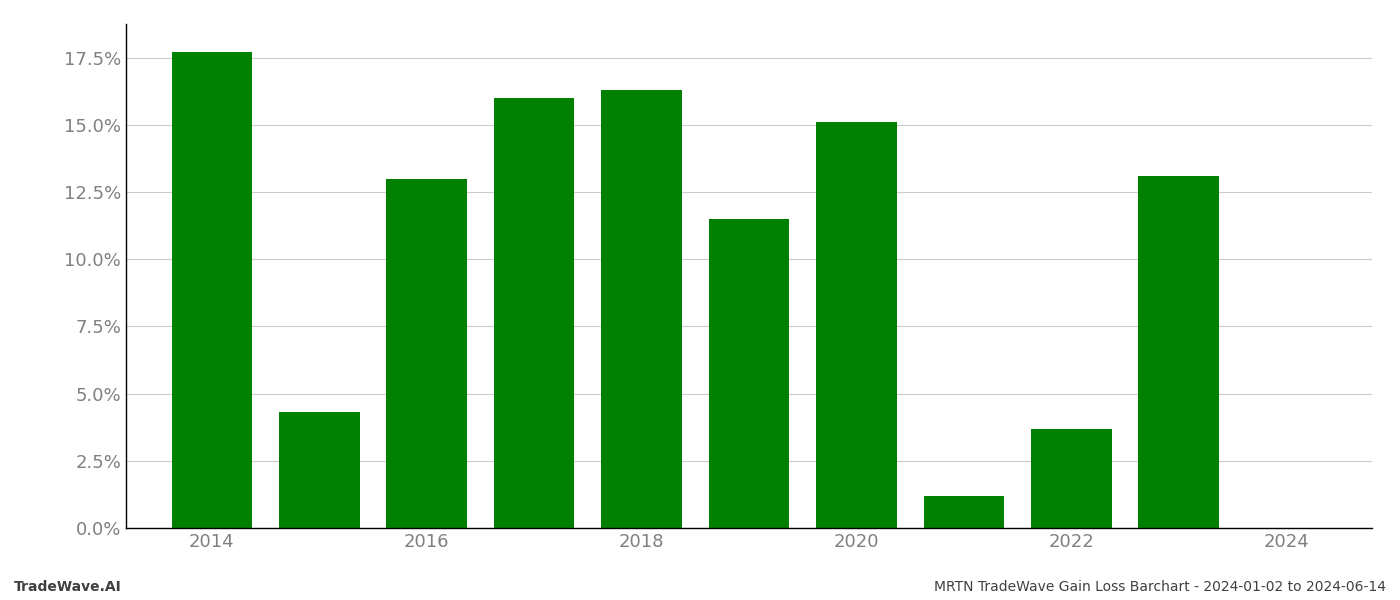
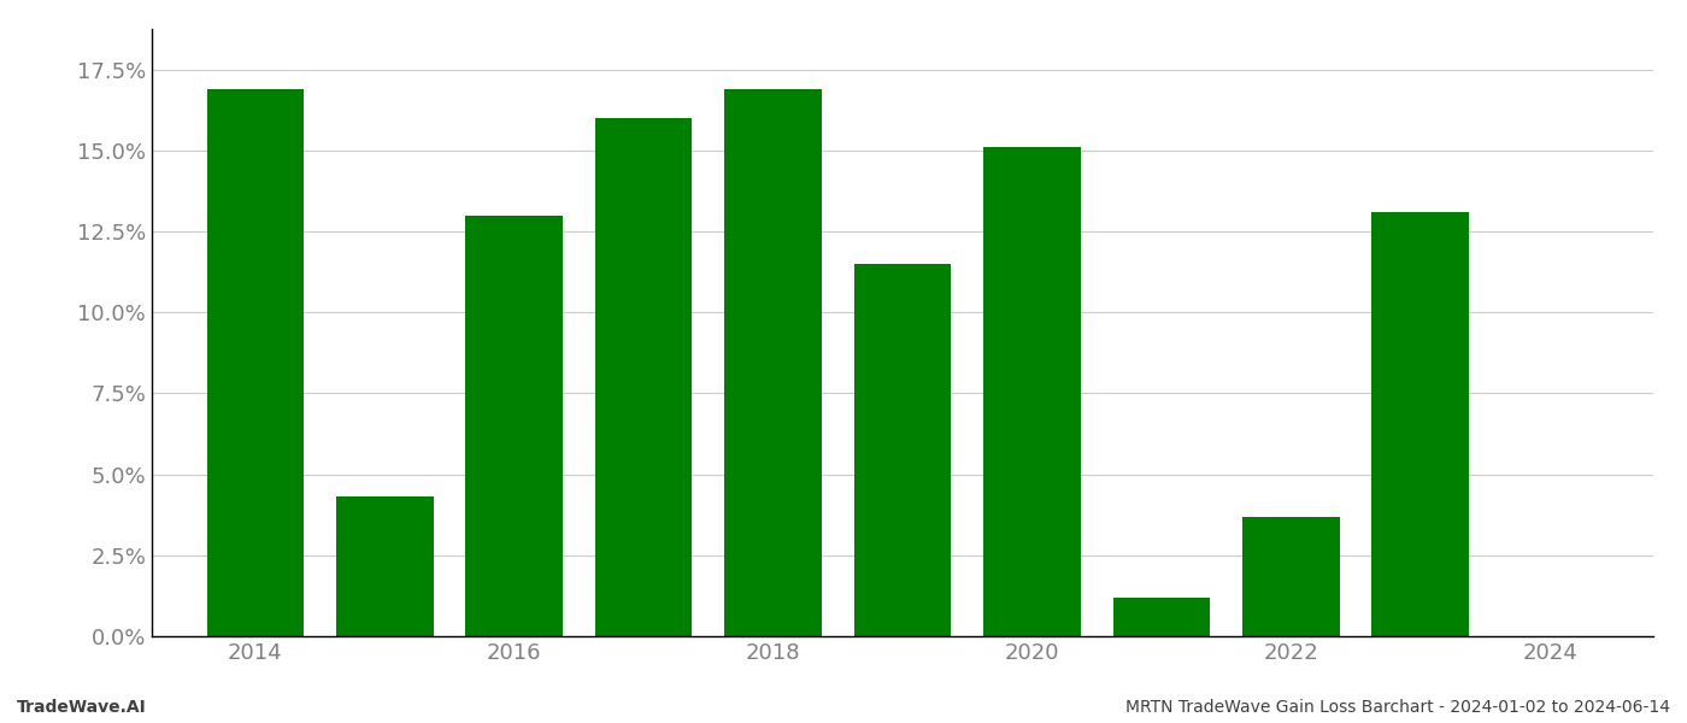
2014: 17.7% -> 16.9%
2018: 16.3% -> 16.9%
